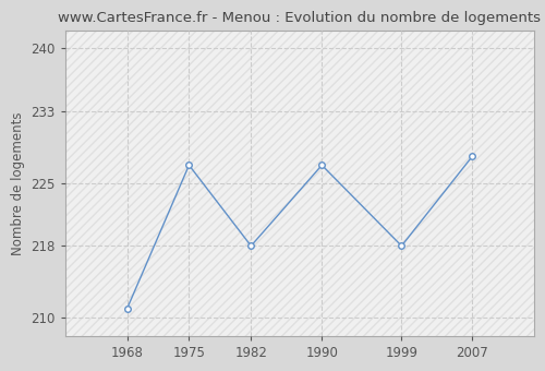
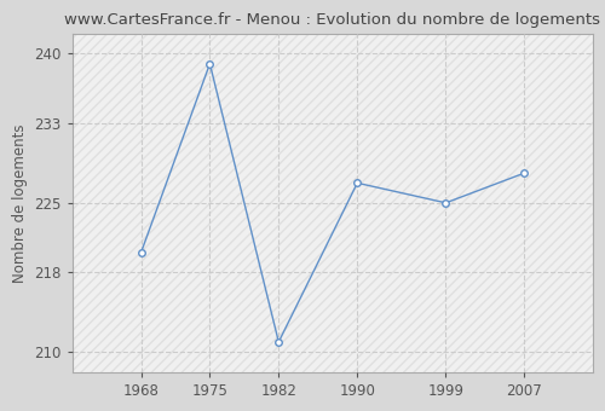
1968: 211 -> 220
1975: 227 -> 239
1982: 218 -> 211
1999: 218 -> 225
